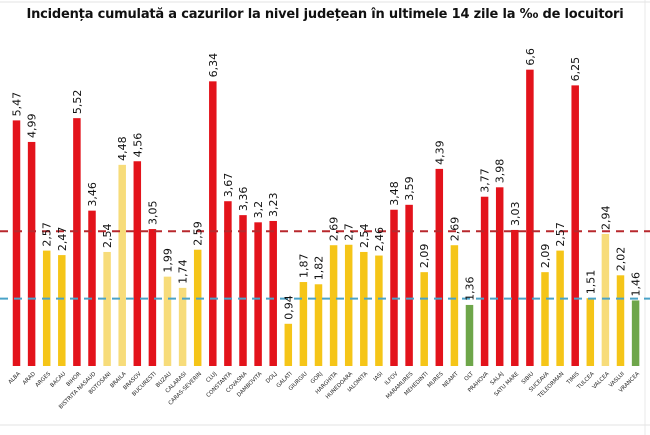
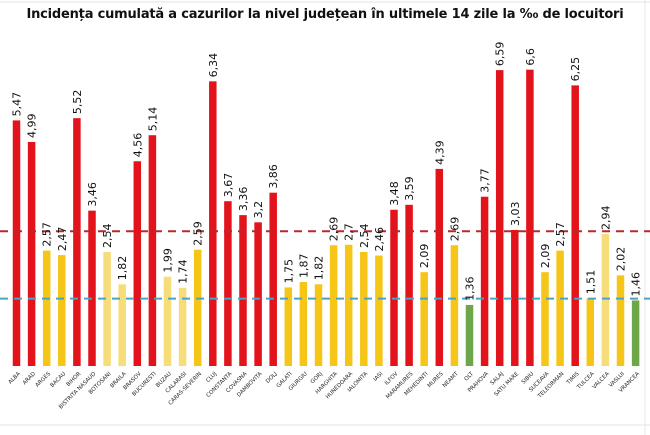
BRAILA: 4,48 -> 1,82
BUCURESTI: 3,05 -> 5,14
DOLJ: 3,23 -> 3,86
GALATI: 0,94 -> 1,75
SALAJ: 3,98 -> 6,59
